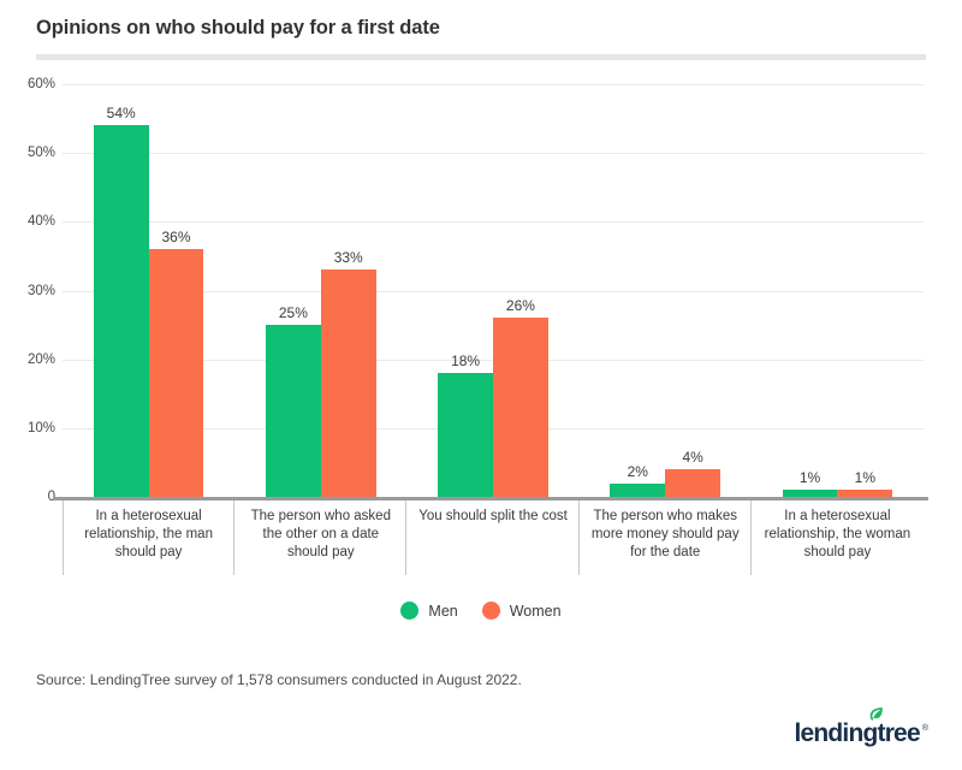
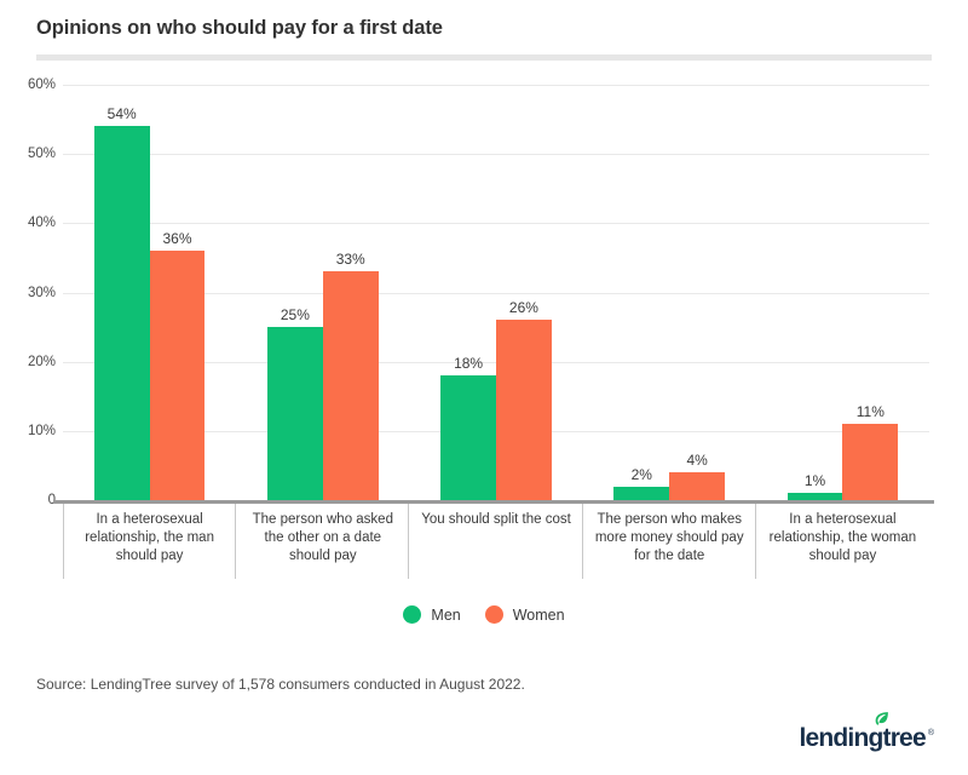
Women/In a heterosexual relationship, the woman should pay: 1% -> 11%
